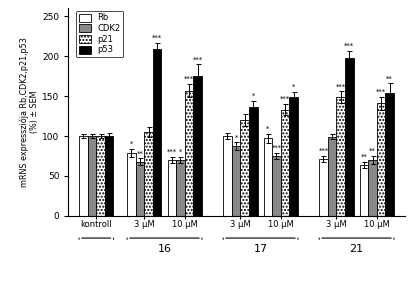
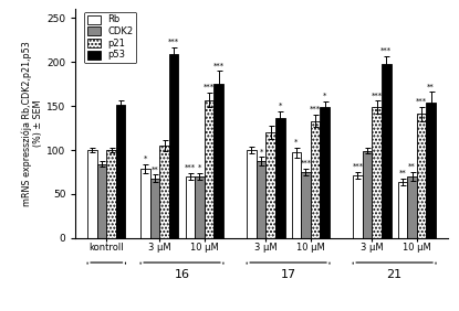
CDK2/kontroll: 100 -> 84
p53/kontroll: 100 -> 152
